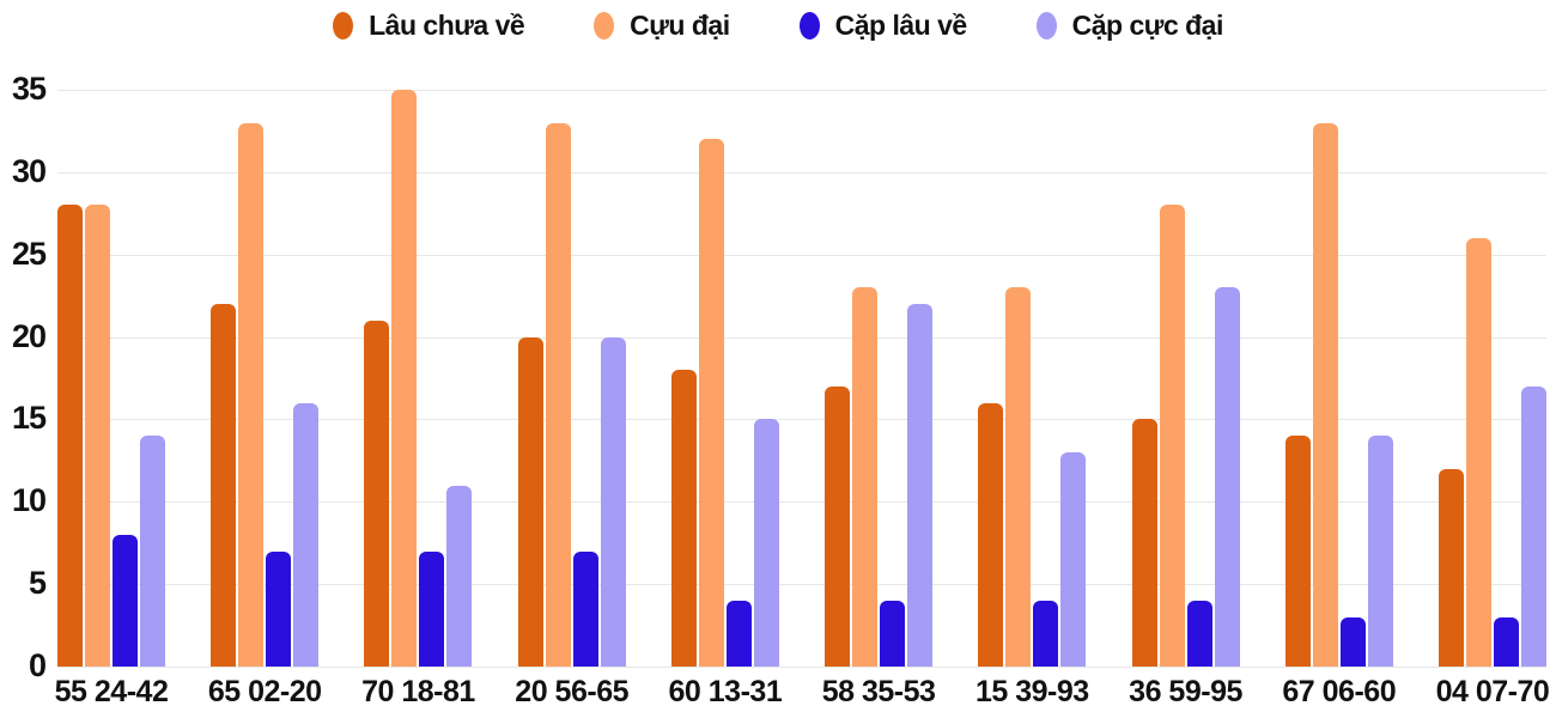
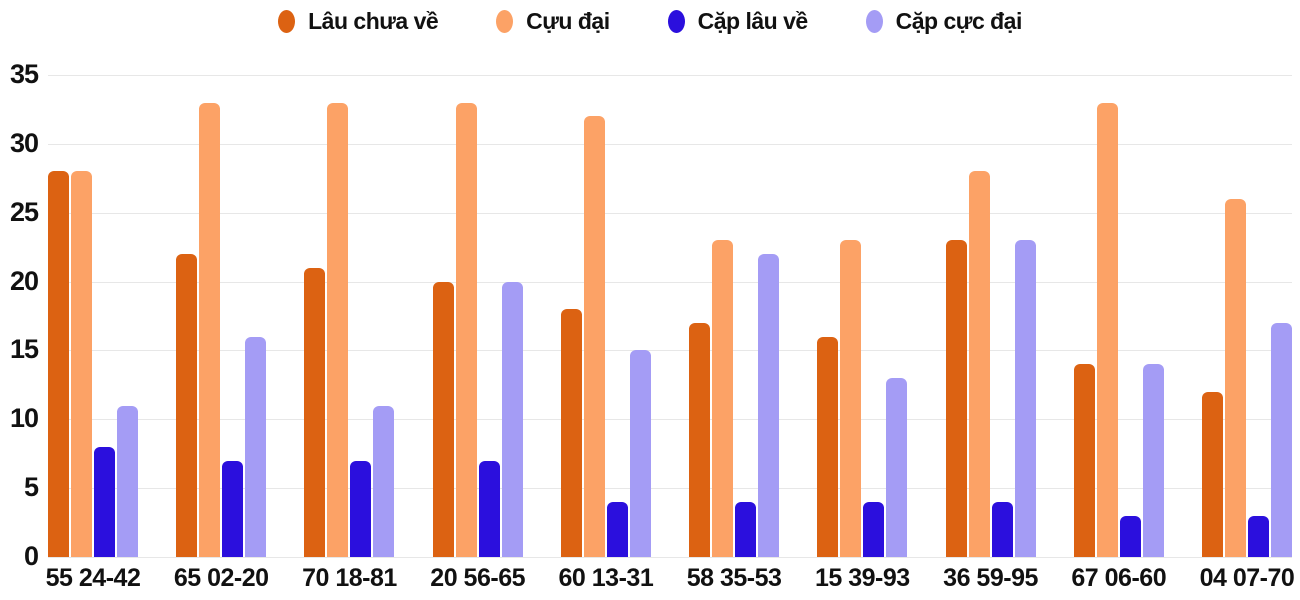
Cặp cực đại/55 24-42: 14 -> 11
Cựu đại/70 18-81: 35 -> 33
Lâu chưa về/36 59-95: 15 -> 23
